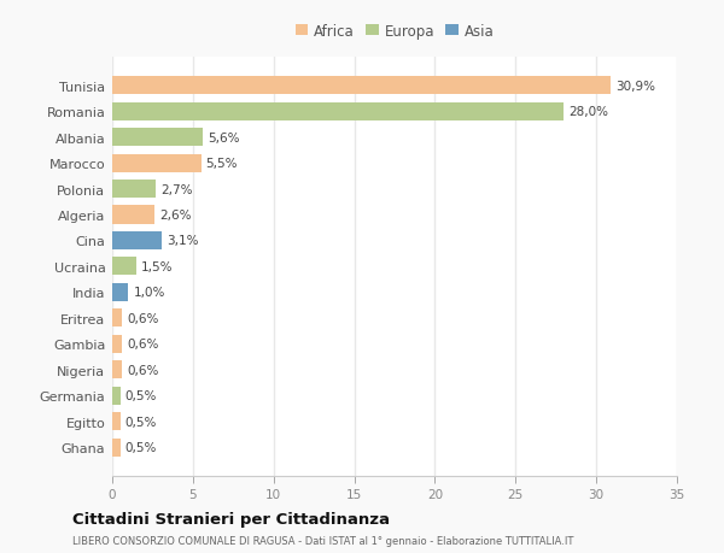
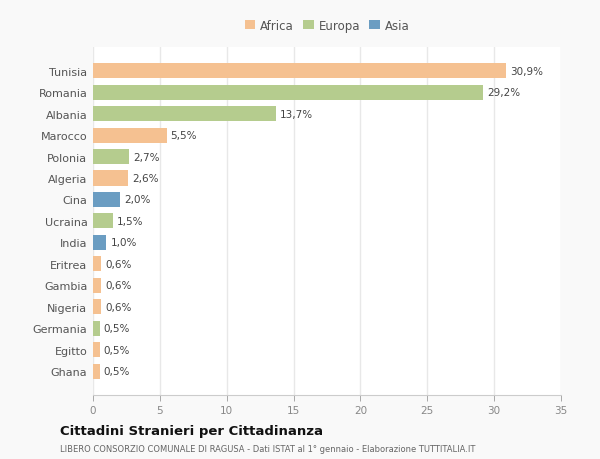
Romania: 28,0% -> 29,2%
Albania: 5,6% -> 13,7%
Cina: 3,1% -> 2,0%
